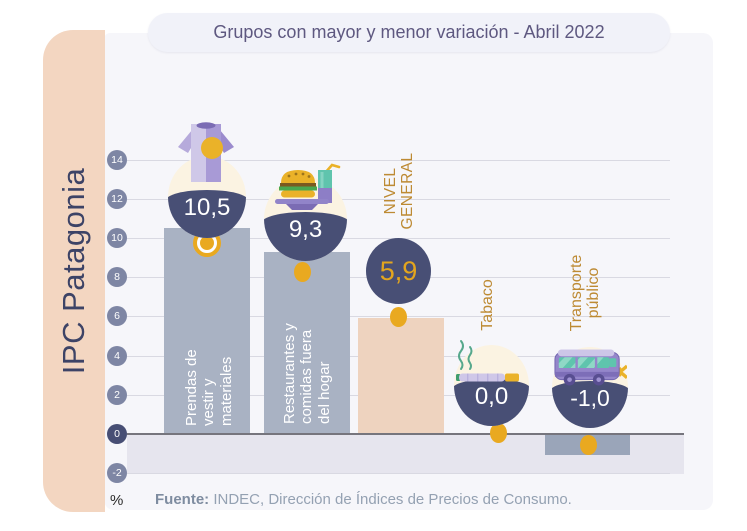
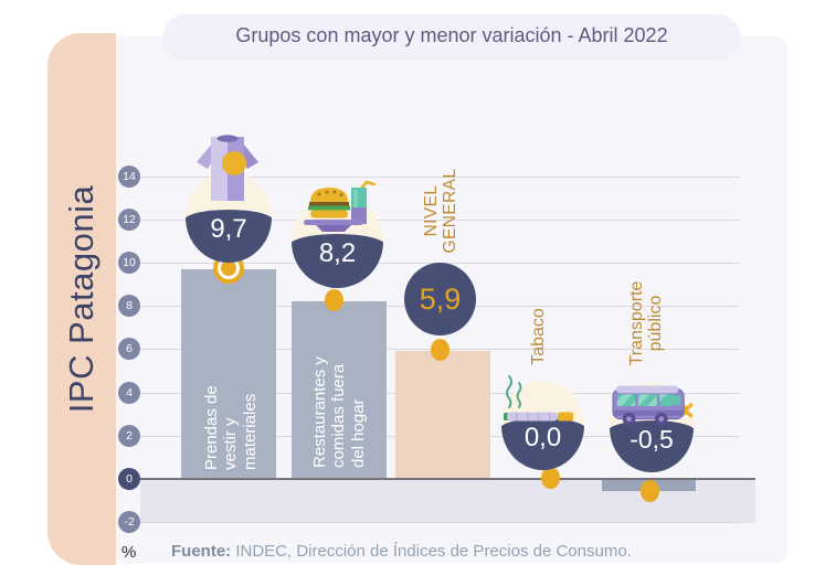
Prendas de vestir y materiales: 10,5 -> 9,7
Restaurantes y comidas fuera del hogar: 9,3 -> 8,2
Transporte público: -1,0 -> -0,5
